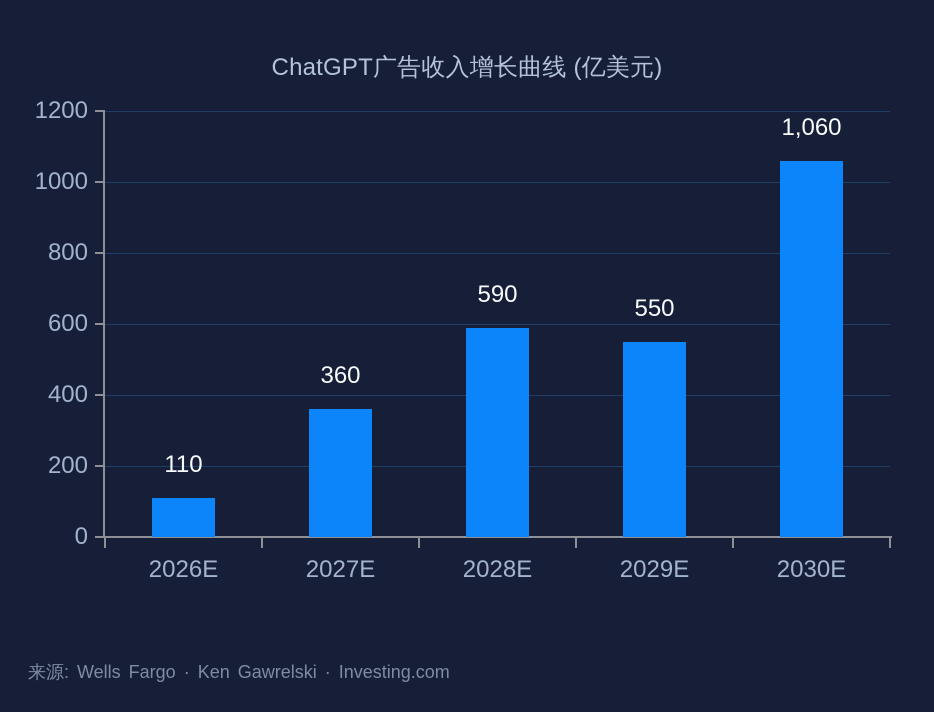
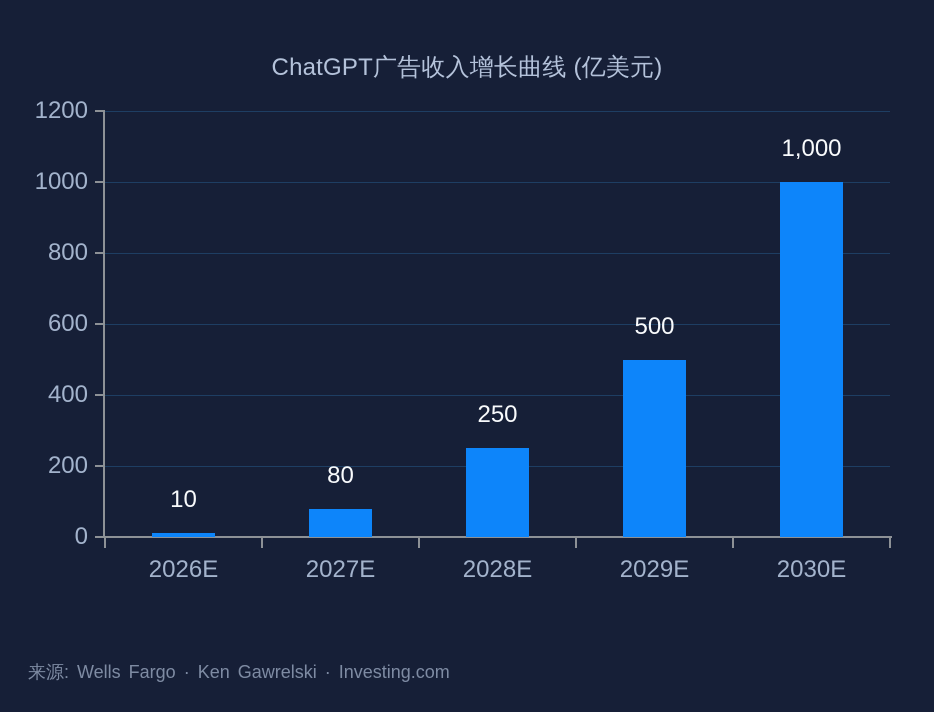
2026E: 110 -> 10
2027E: 360 -> 80
2028E: 590 -> 250
2029E: 550 -> 500
2030E: 1,060 -> 1,000
